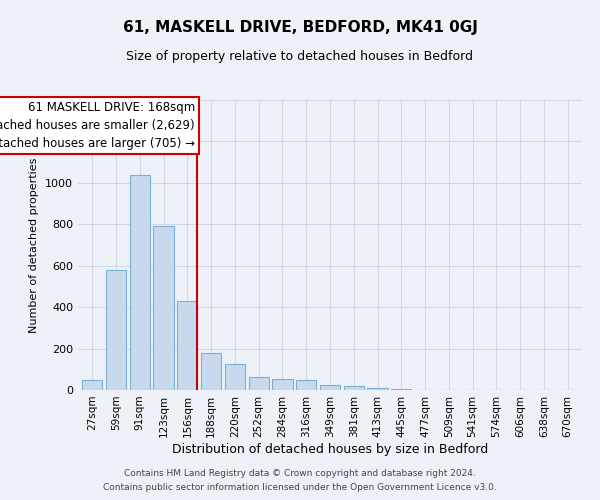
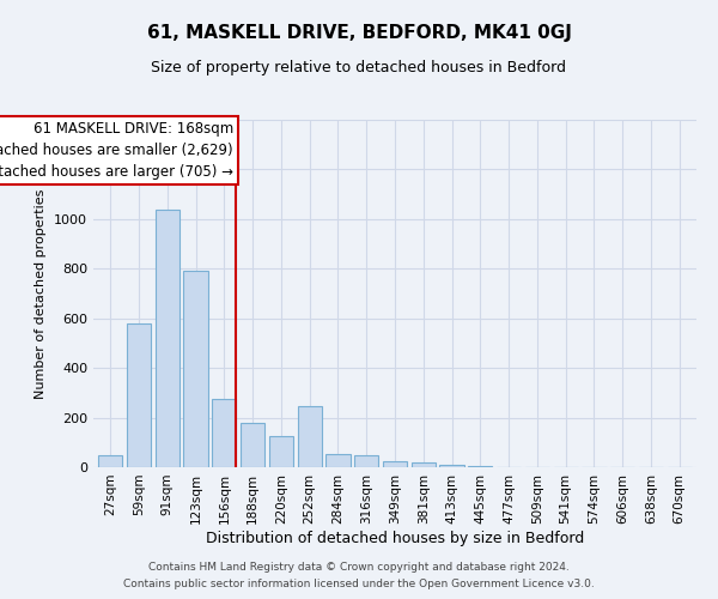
156sqm: 430 -> 275
252sqm: 65 -> 245
